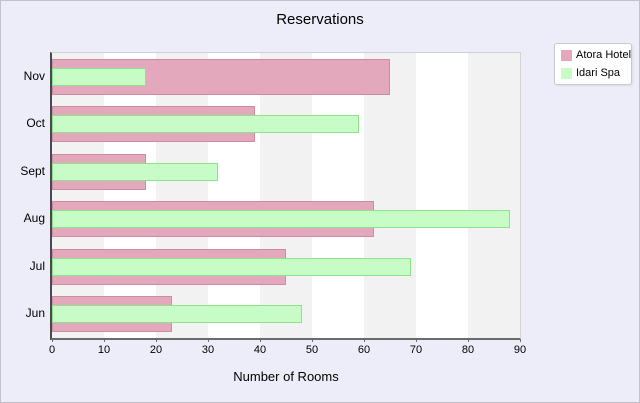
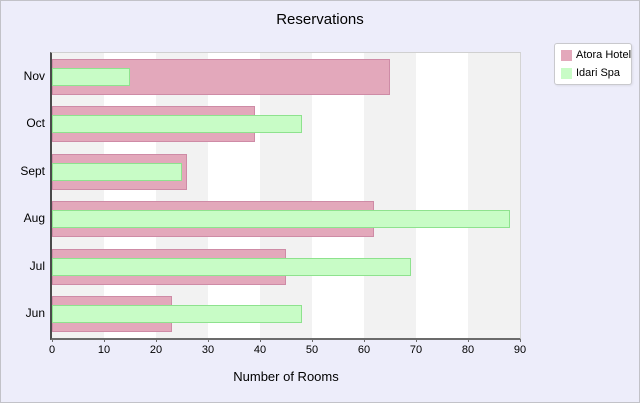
Idari Spa/Nov: 18 -> 15
Idari Spa/Oct: 59 -> 48
Atora Hotel/Sept: 18 -> 26
Idari Spa/Sept: 32 -> 25
